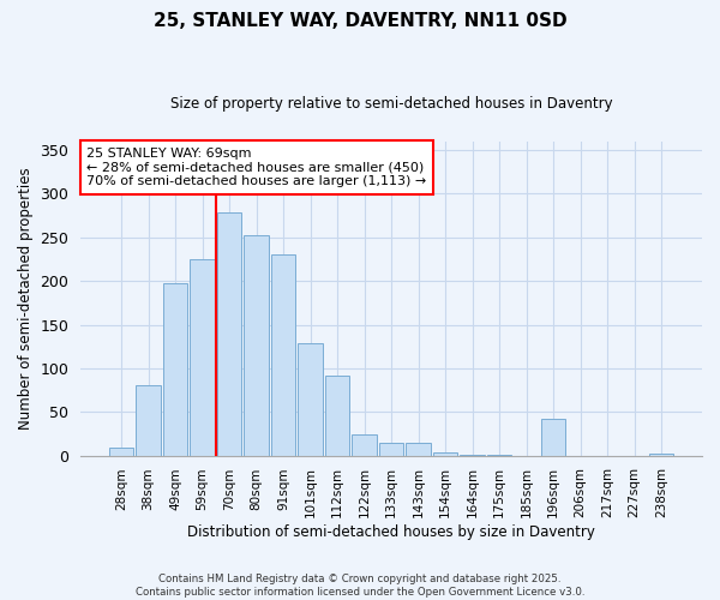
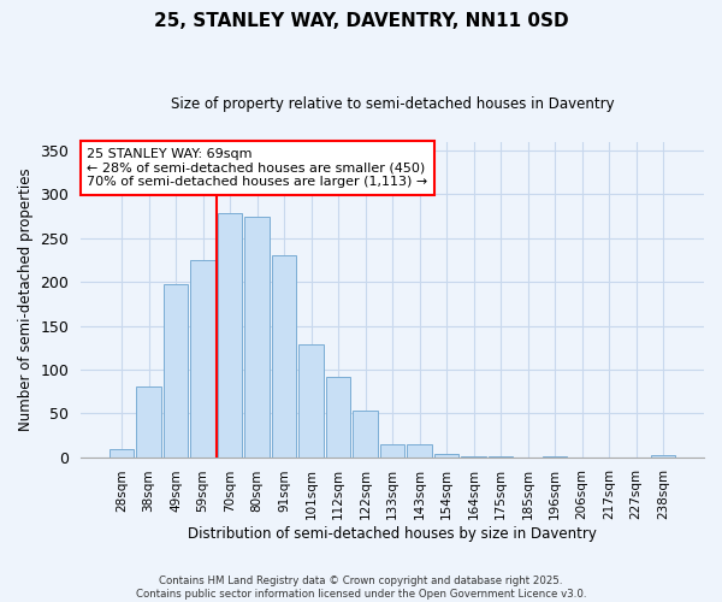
80sqm: 252 -> 275
122sqm: 24 -> 53
196sqm: 42 -> 1
